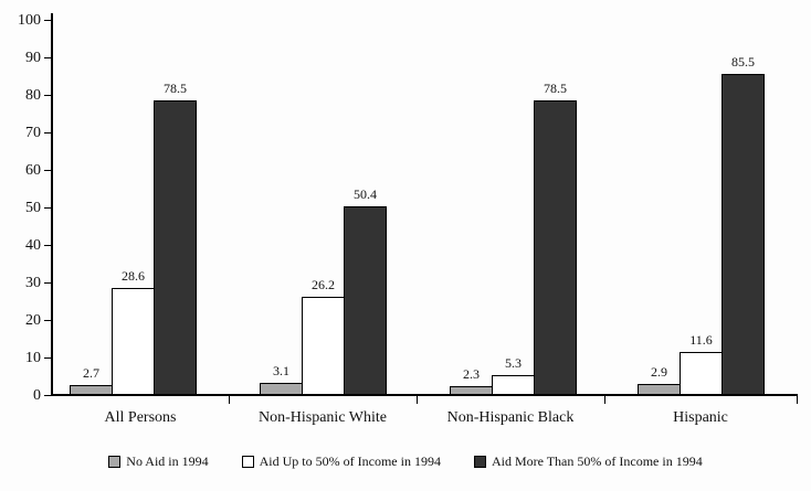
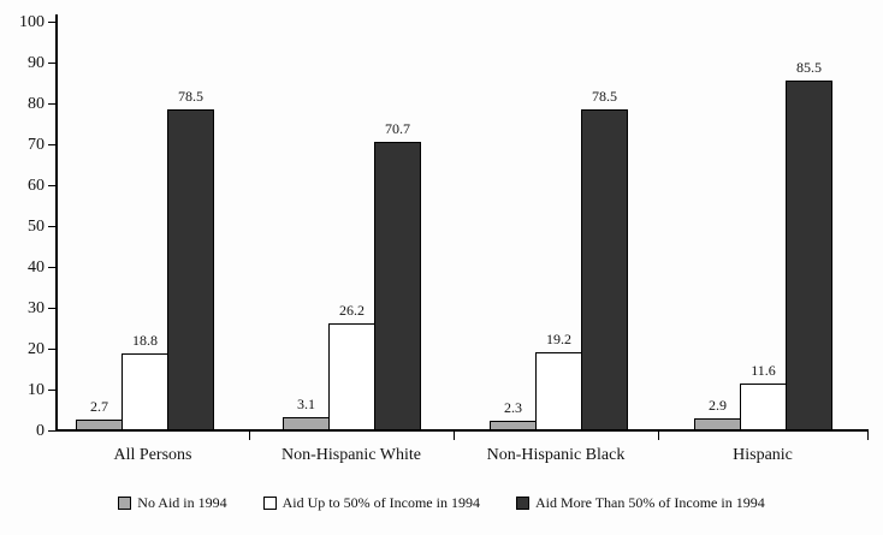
Aid Up to 50% of Income in 1994/All Persons: 28.6 -> 18.8
Aid More Than 50% of Income in 1994/Non-Hispanic White: 50.4 -> 70.7
Aid Up to 50% of Income in 1994/Non-Hispanic Black: 5.3 -> 19.2
